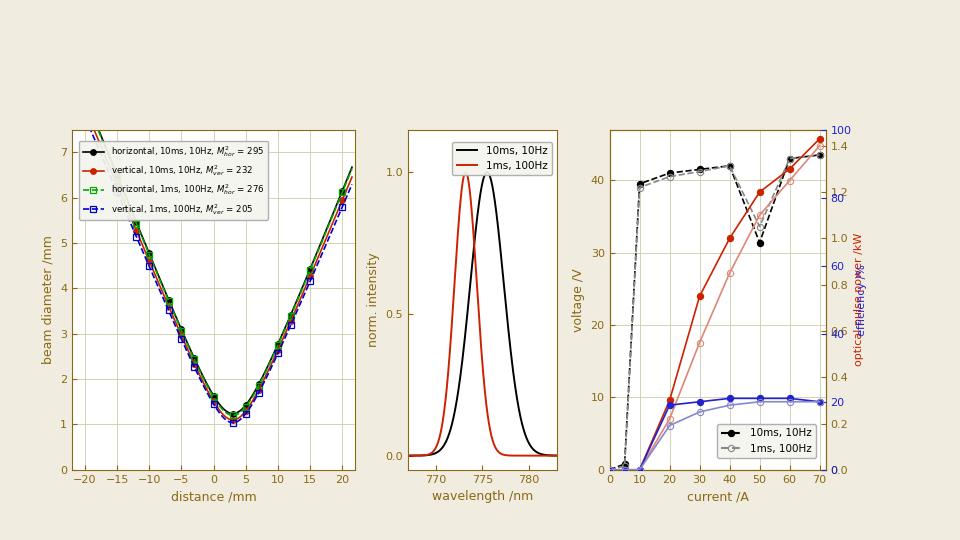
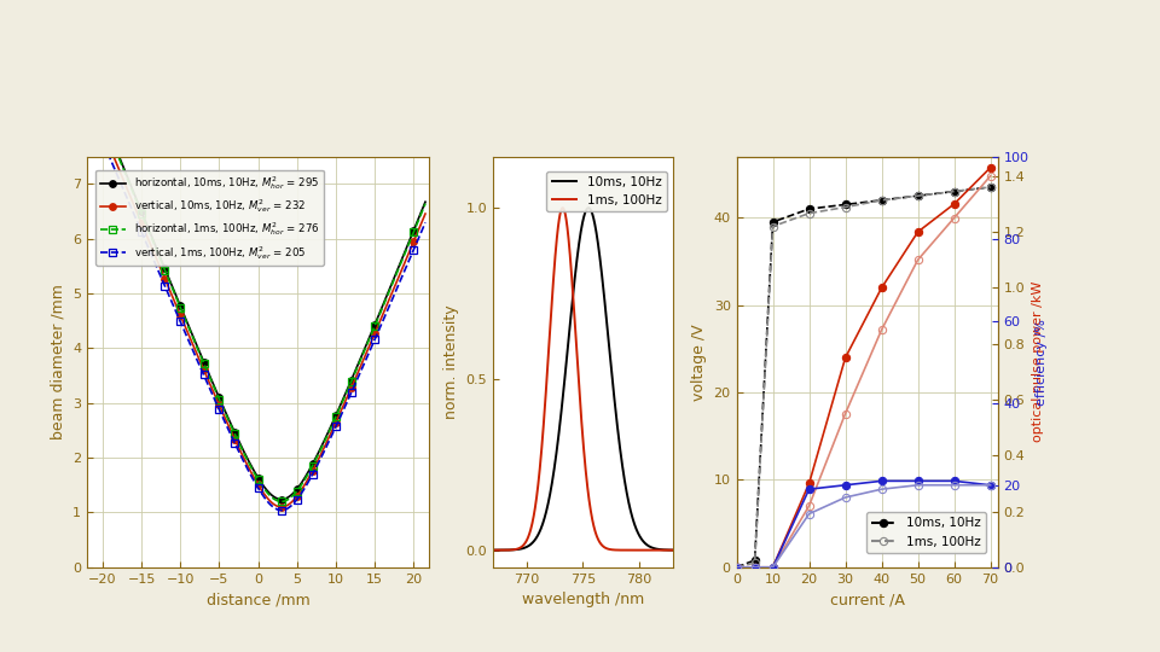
10ms, 10Hz/50: 31.4 -> 42.5
1ms, 100Hz/50: 33.6 -> 42.5
